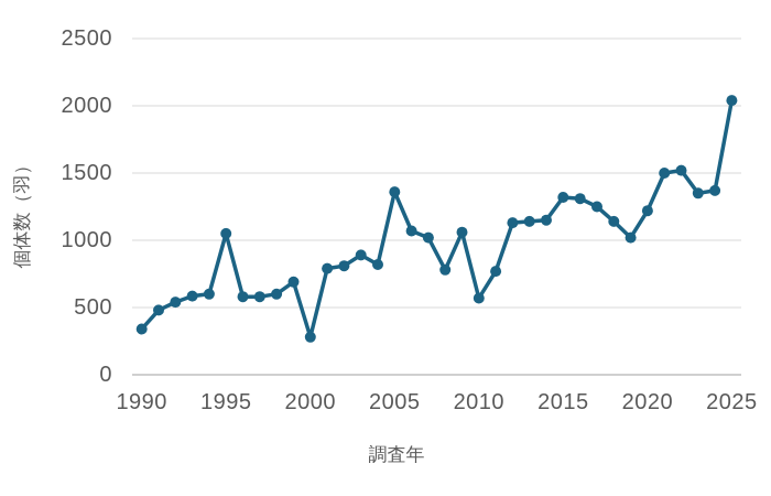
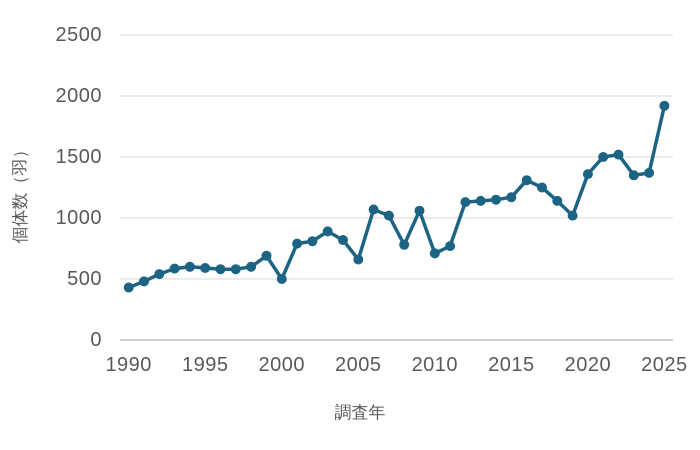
1990: 340 -> 430
1995: 1050 -> 590
2000: 280 -> 500
2005: 1360 -> 660
2010: 570 -> 710
2015: 1320 -> 1170
2020: 1220 -> 1360
2025: 2040 -> 1920
